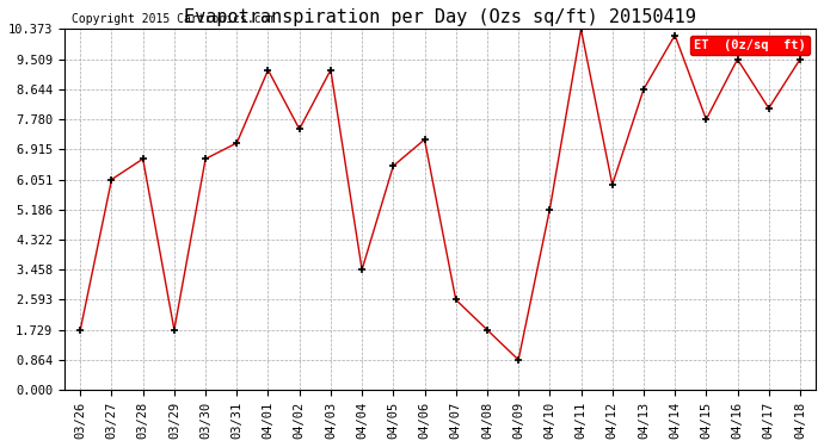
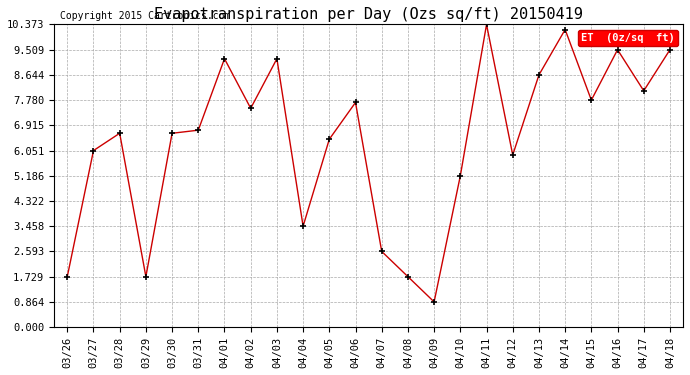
03/31: 7.10 -> 6.75
04/06: 7.20 -> 7.70
